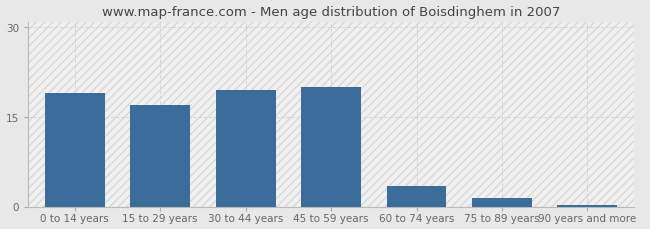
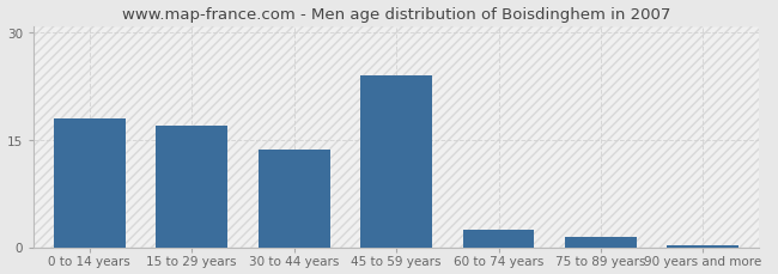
0 to 14 years: 19.0 -> 18.0
30 to 44 years: 19.5 -> 13.6
45 to 59 years: 20.0 -> 24.0
60 to 74 years: 3.5 -> 2.4
